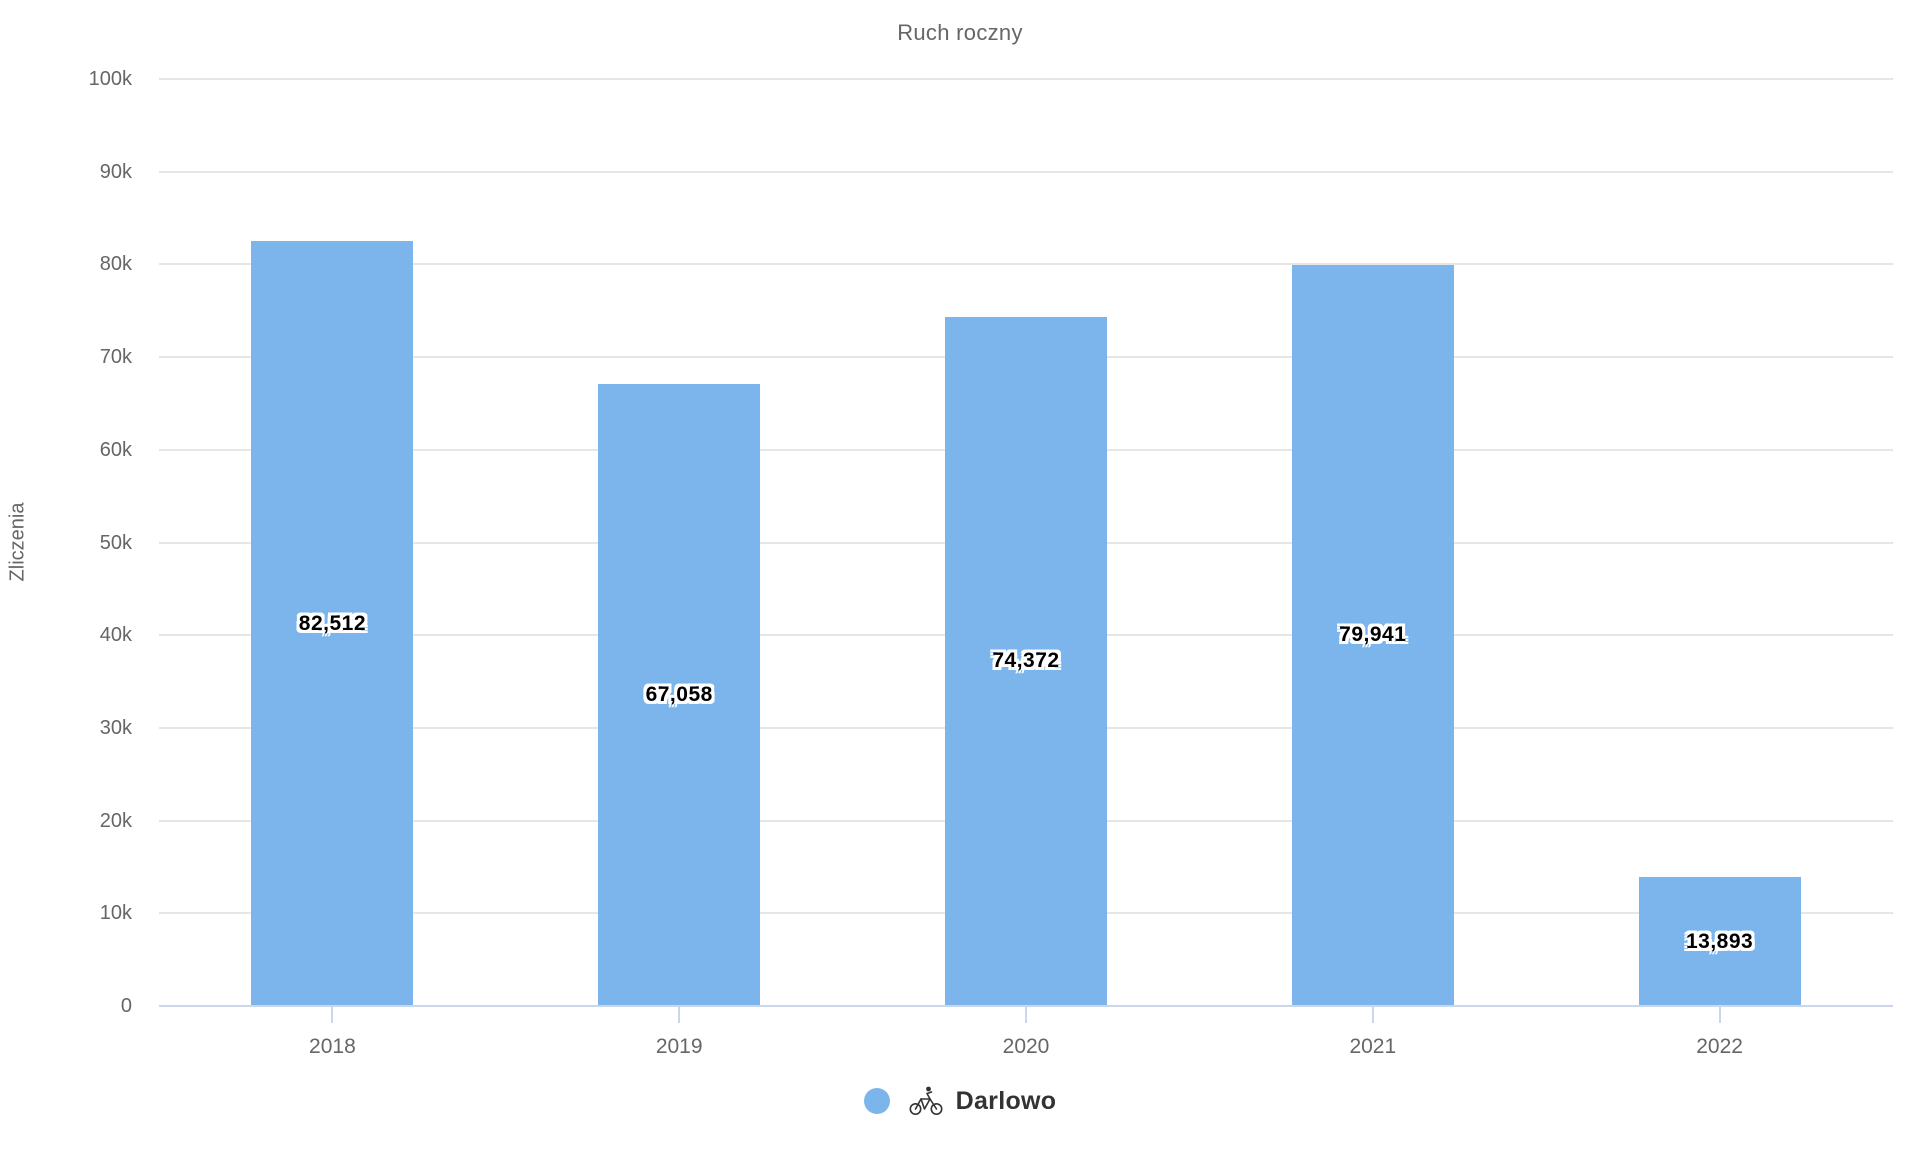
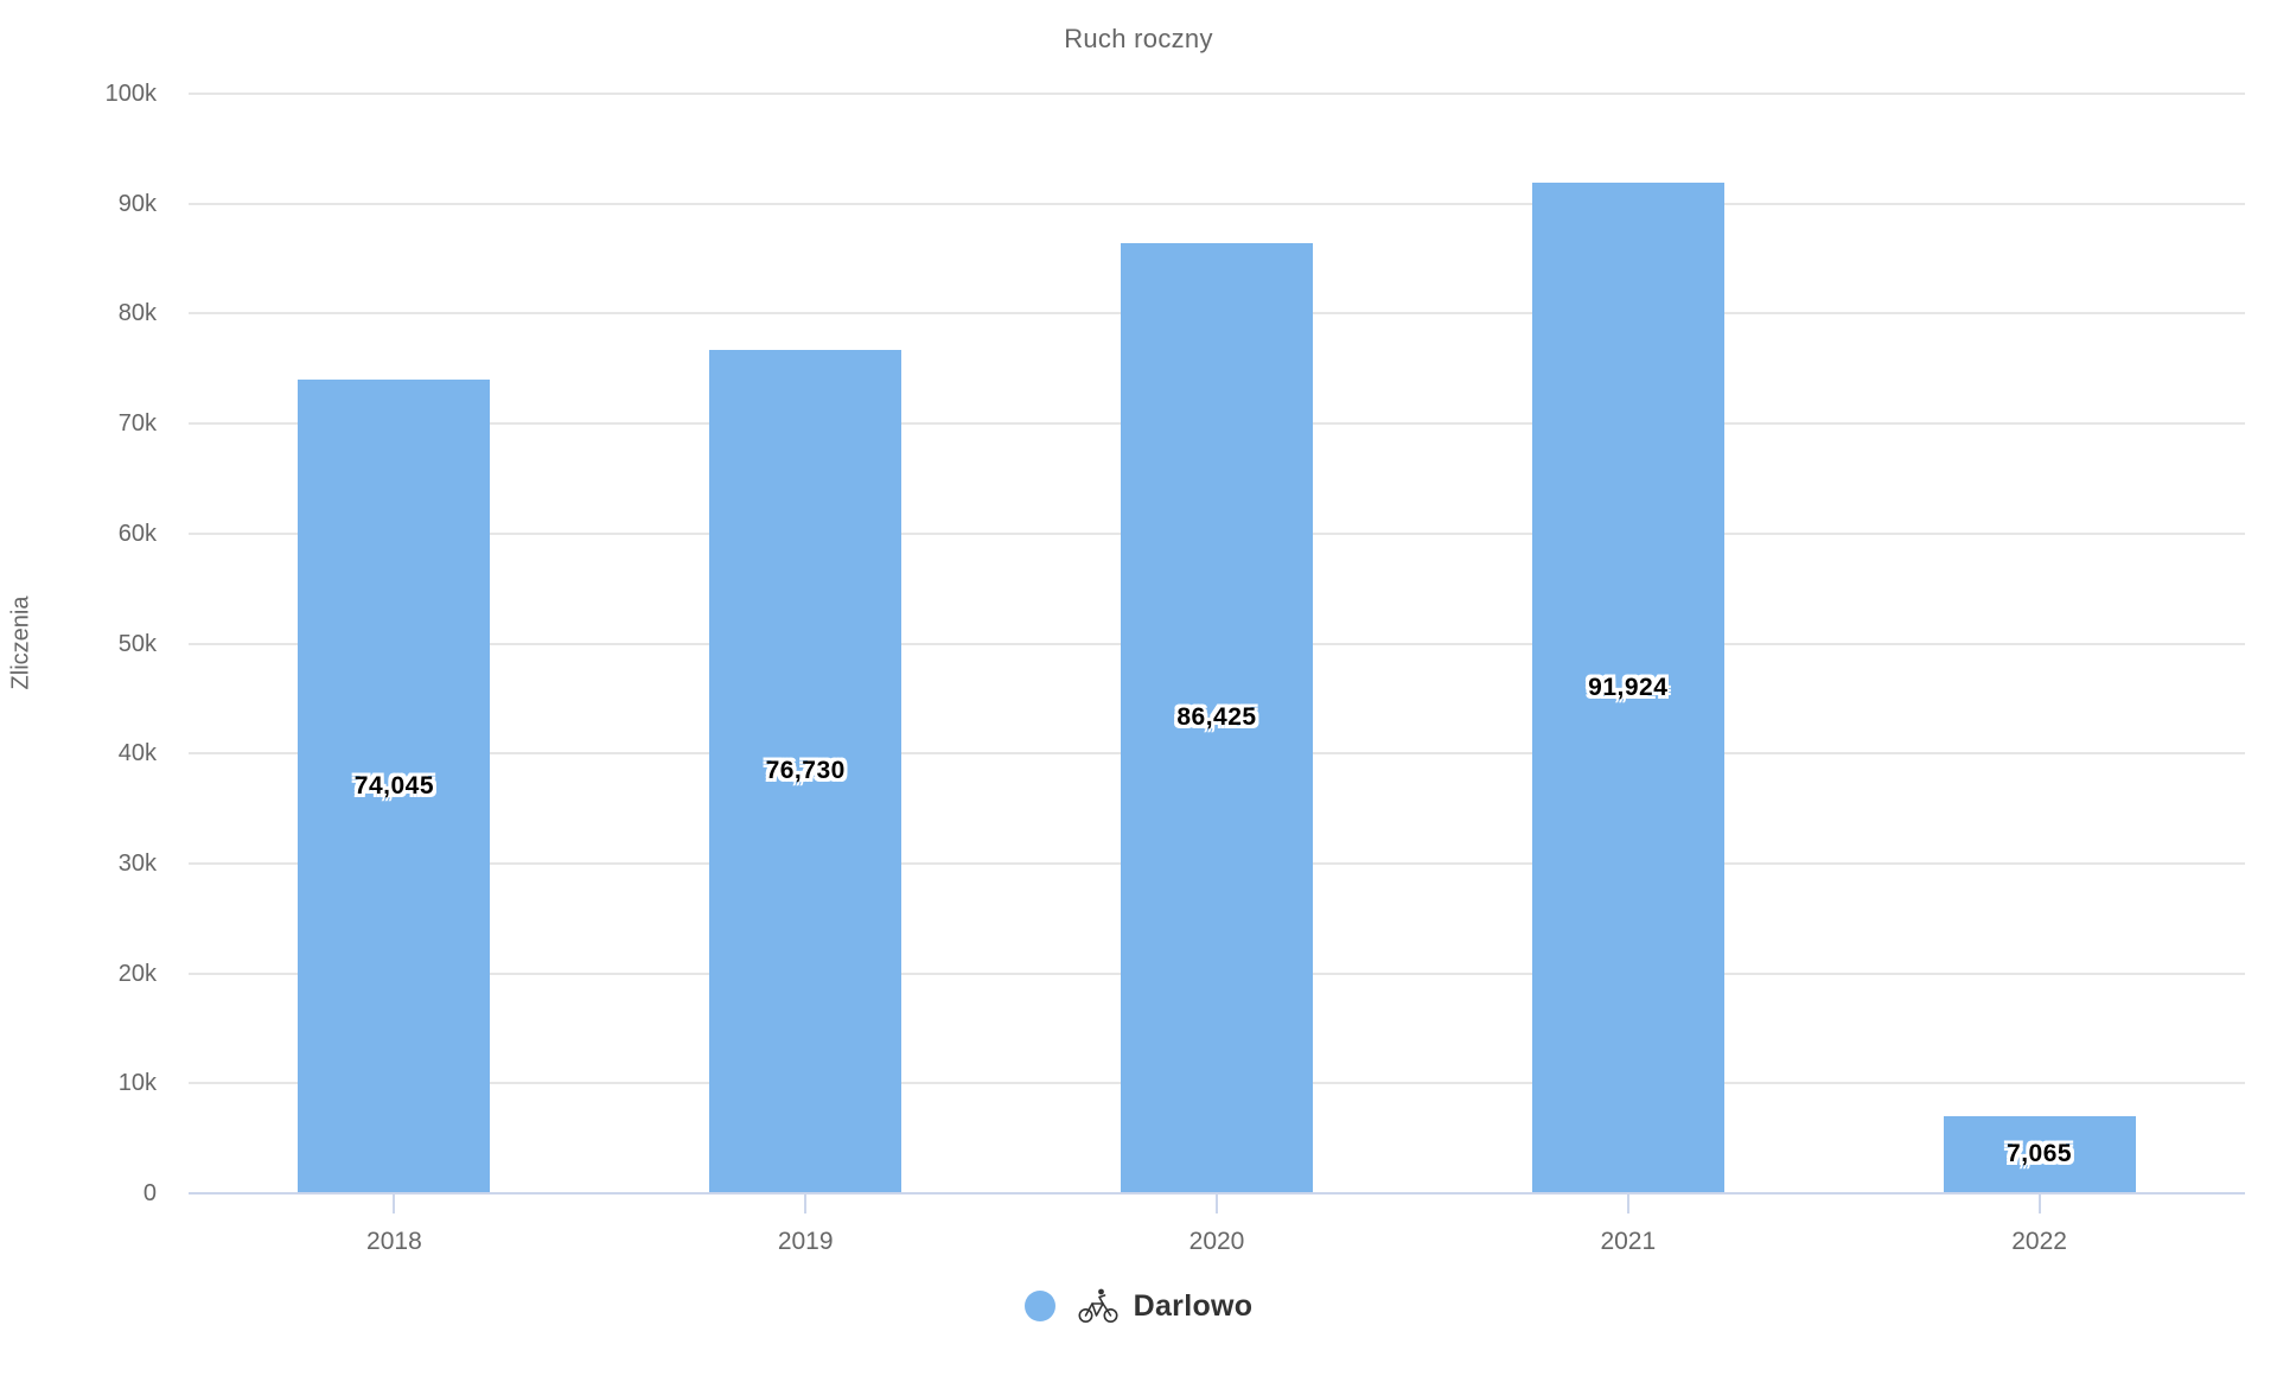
2018: 82,512 -> 74,045
2019: 67,058 -> 76,730
2020: 74,372 -> 86,425
2021: 79,941 -> 91,924
2022: 13,893 -> 7,065
